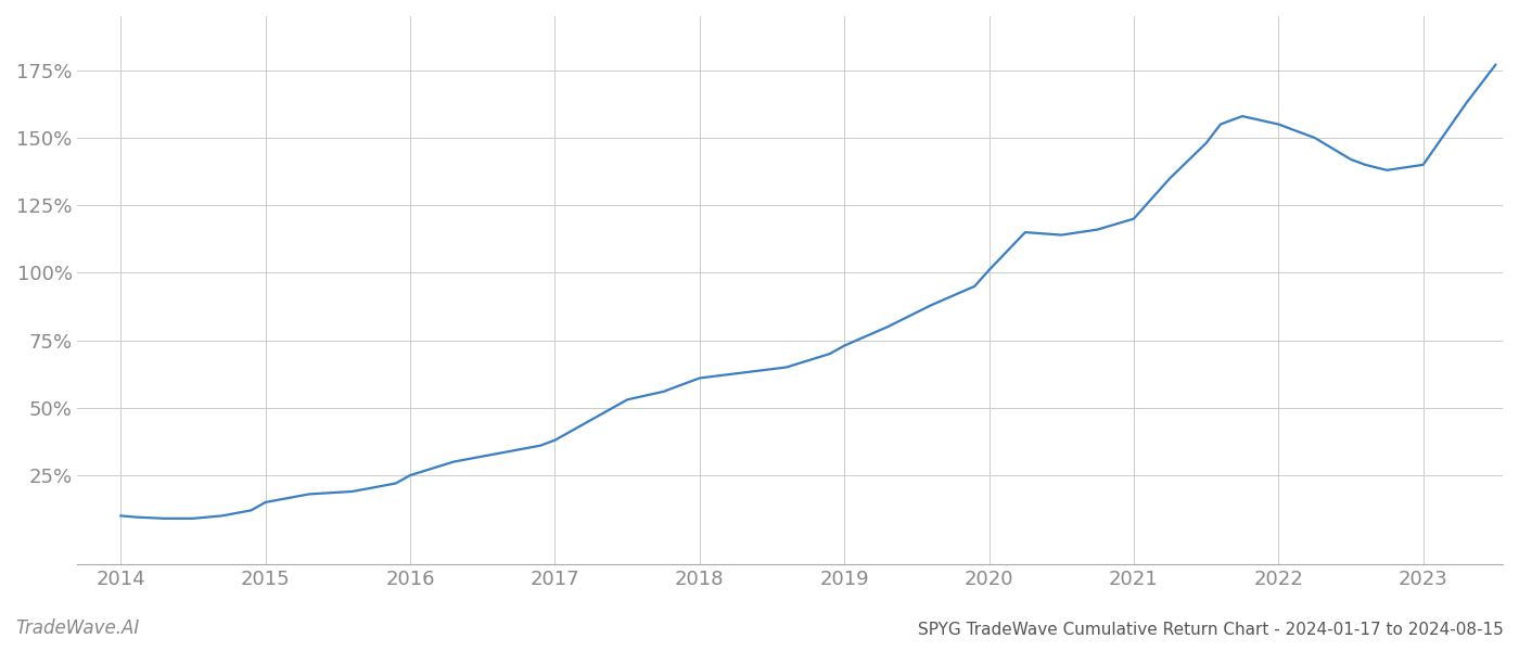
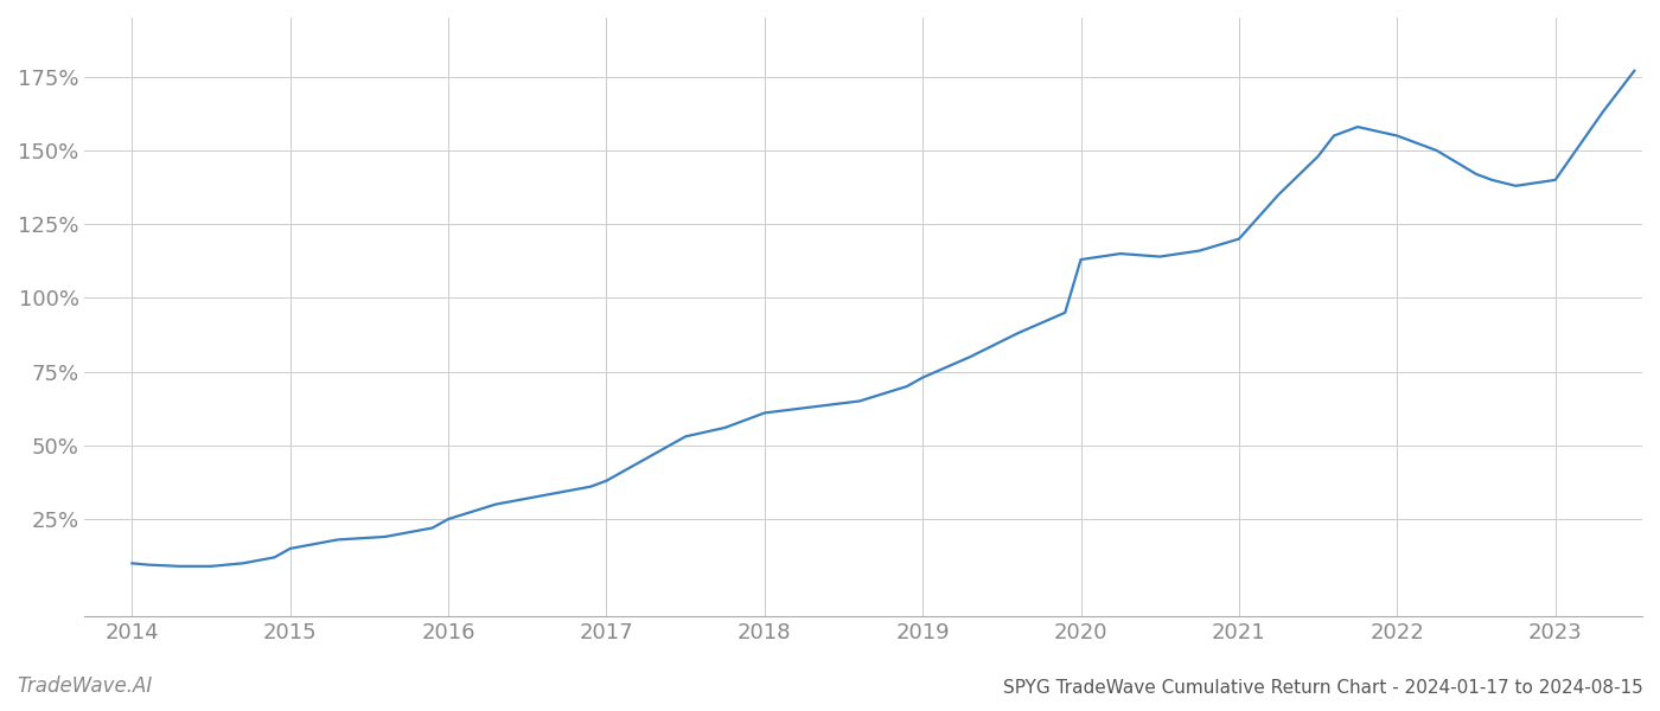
2020: 101.0% -> 113.0%
